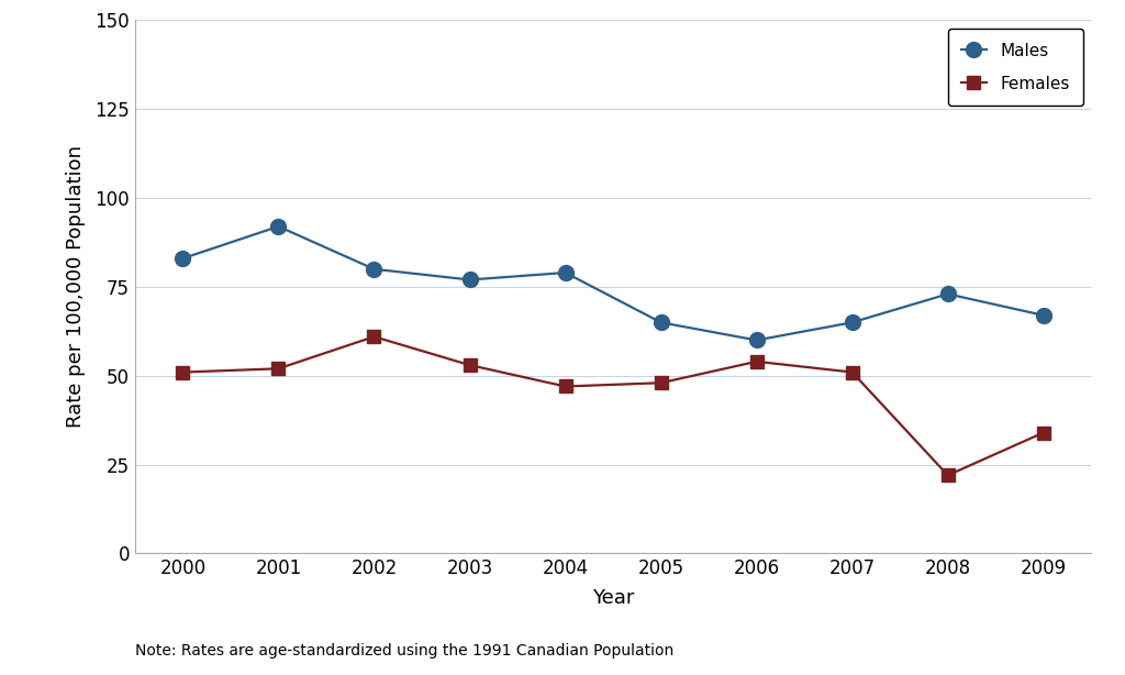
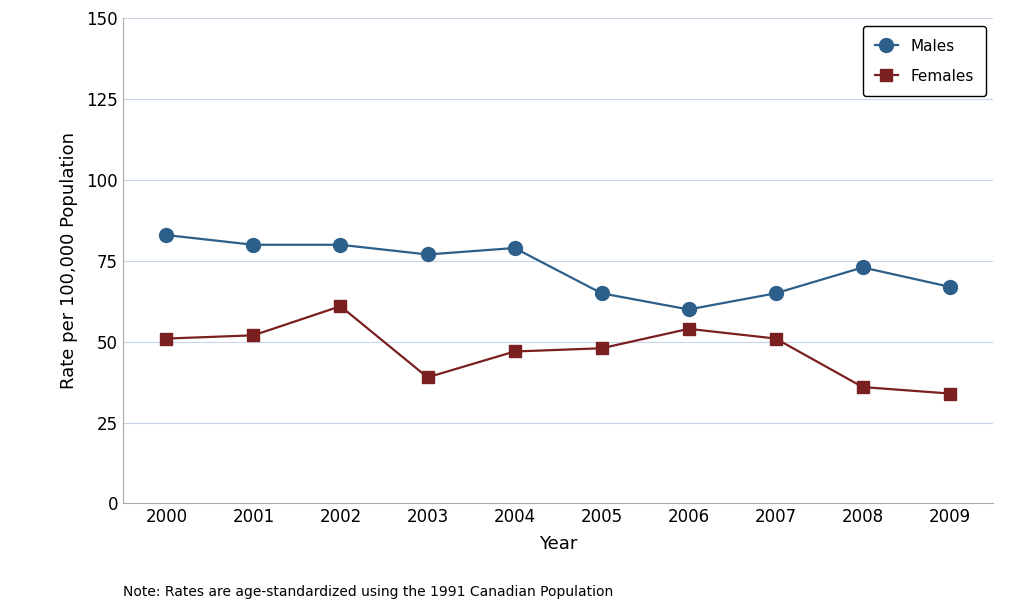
Males/2001: 92 -> 80
Females/2003: 53 -> 39
Females/2008: 22 -> 36
